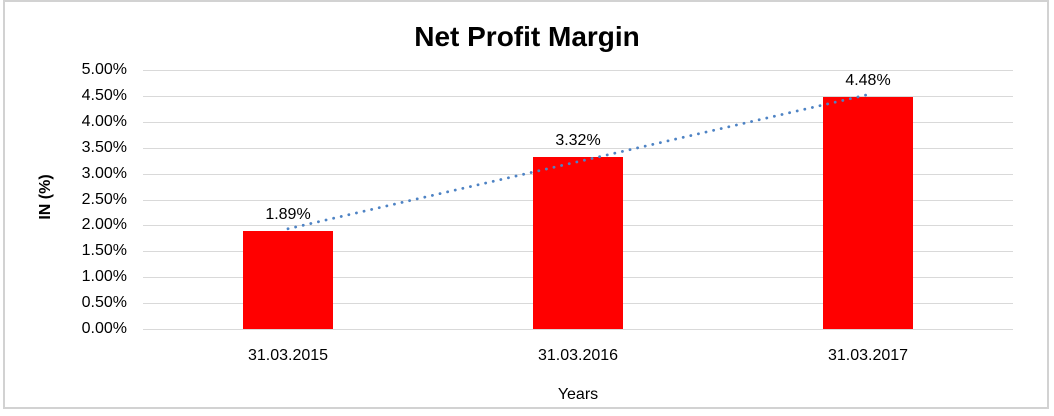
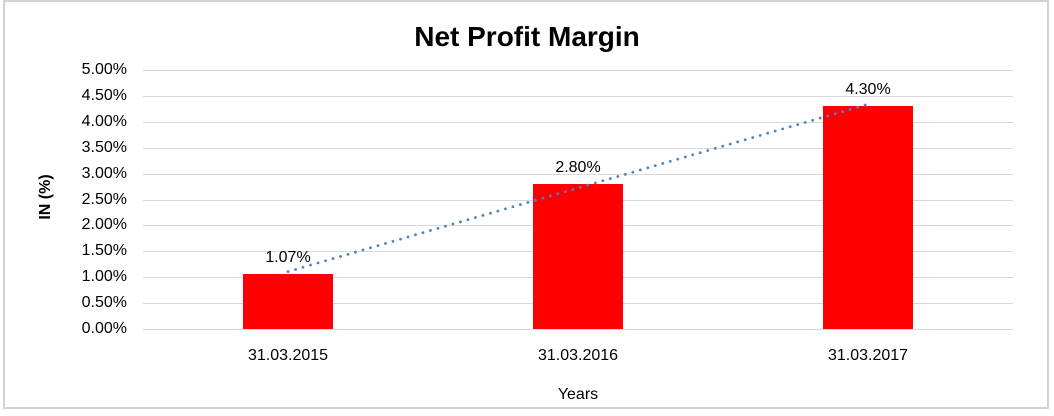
31.03.2015: 1.89% -> 1.07%
31.03.2016: 3.32% -> 2.80%
31.03.2017: 4.48% -> 4.30%
